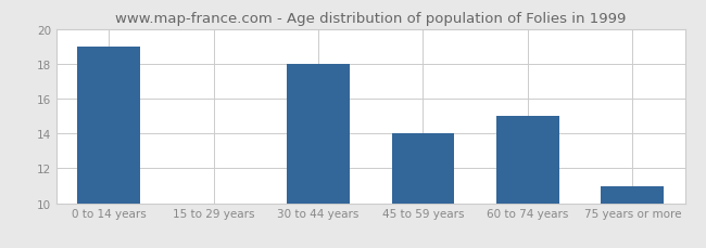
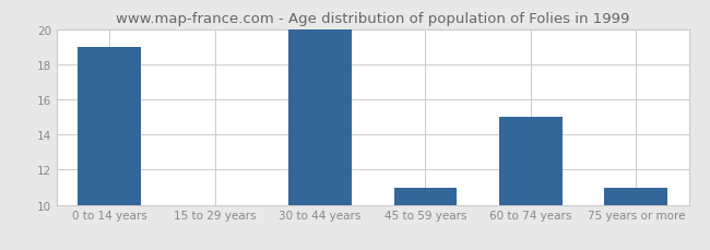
30 to 44 years: 18 -> 20
45 to 59 years: 14 -> 11
